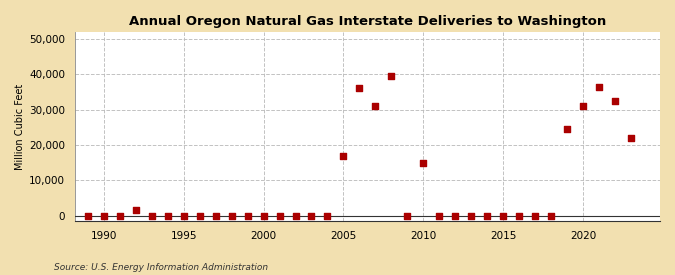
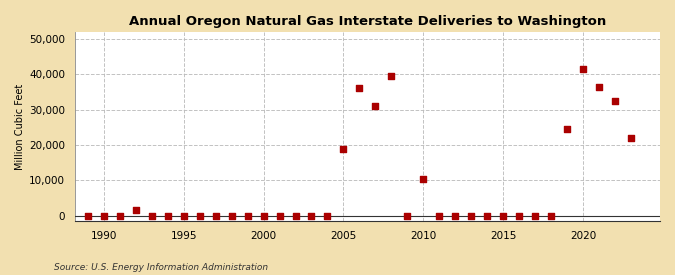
2005: 17,000 -> 19,000
2010: 15,000 -> 10,500
2020: 31,000 -> 41,500
